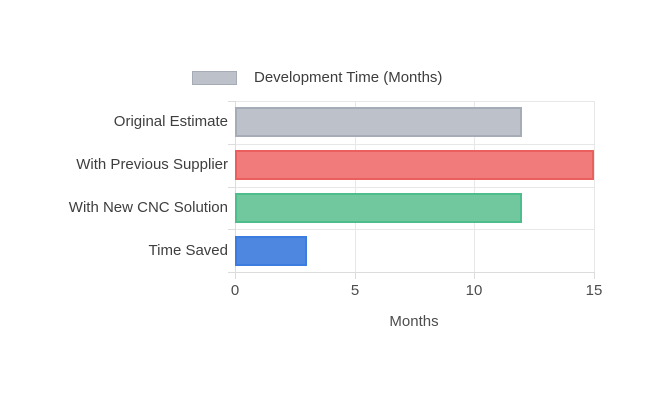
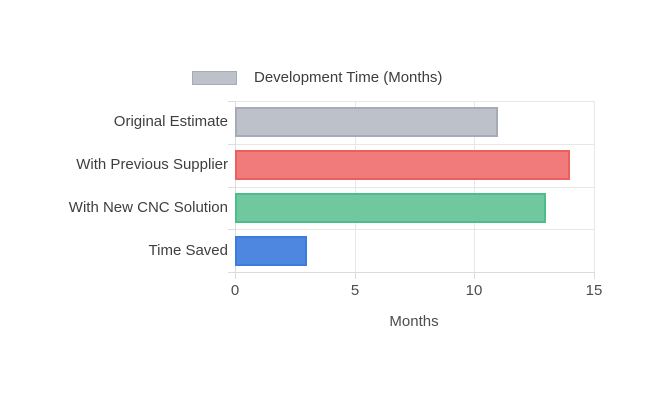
Original Estimate: 12 -> 11
With Previous Supplier: 15 -> 14
With New CNC Solution: 12 -> 13
